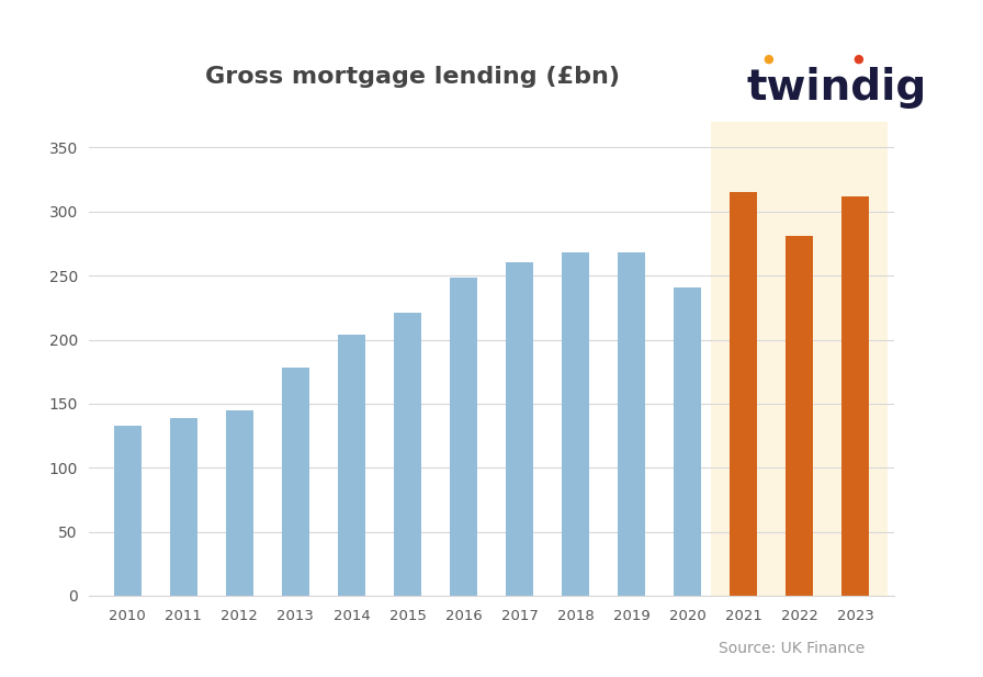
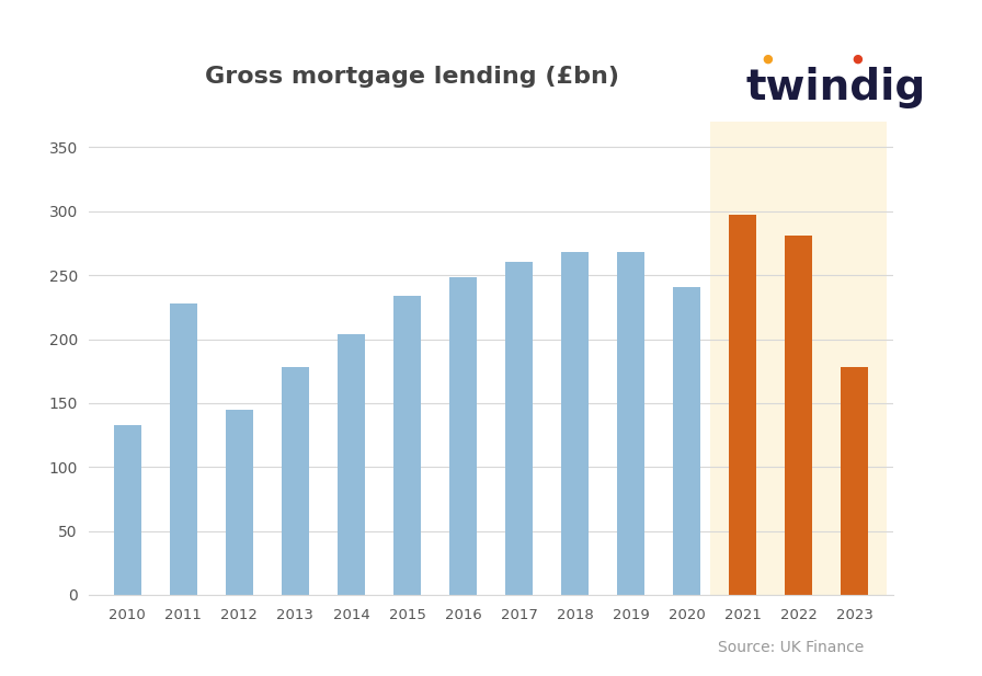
2011: 139 -> 228
2015: 221 -> 234
2021: 315 -> 297
2023: 312 -> 178
